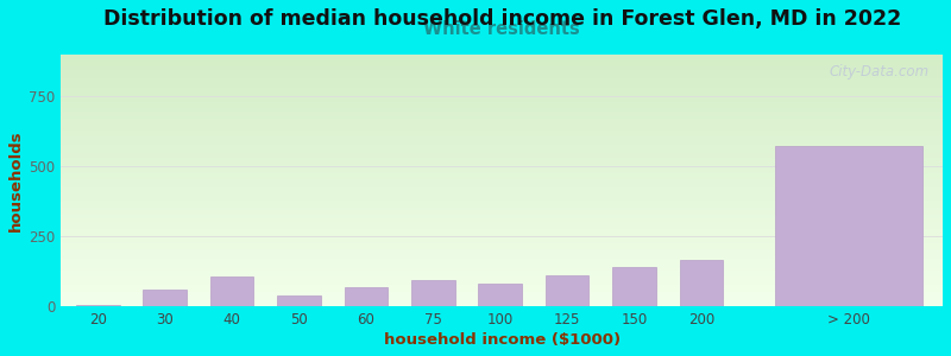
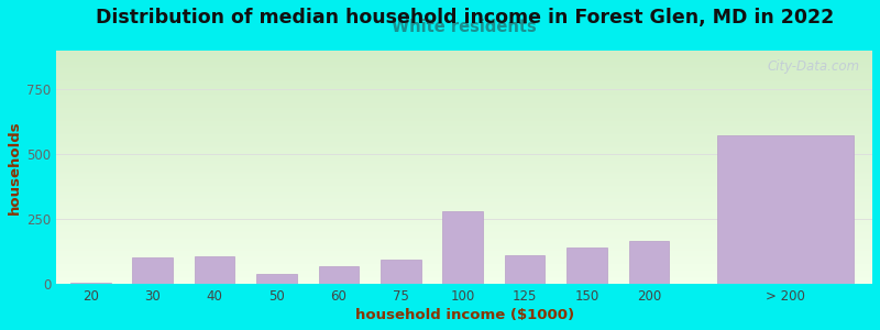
30: 60 -> 100
100: 80 -> 280
